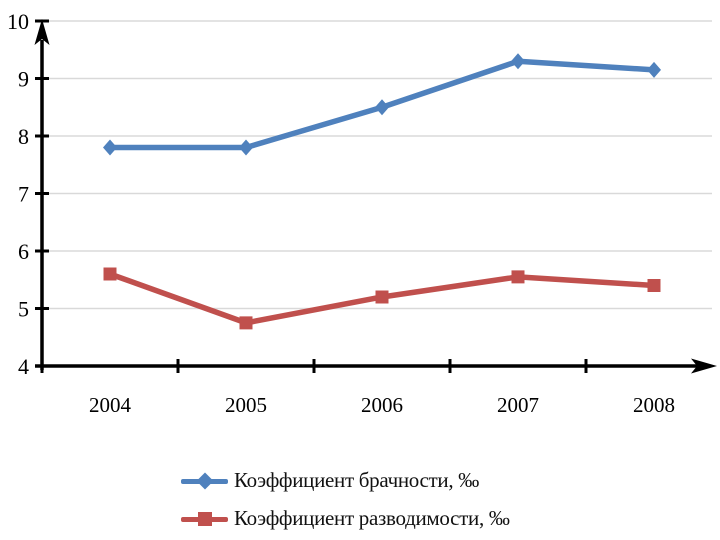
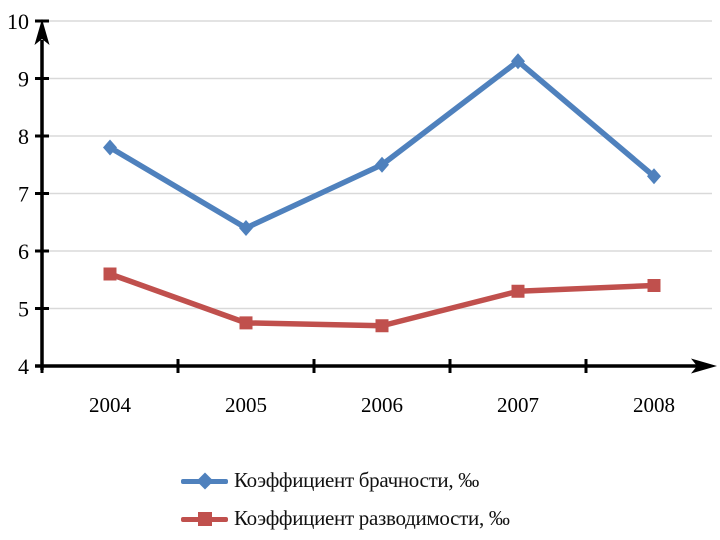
Коэффициент брачности, ‰/2005: 7.8 -> 6.4
Коэффициент брачности, ‰/2006: 8.5 -> 7.5
Коэффициент разводимости, ‰/2006: 5.2 -> 4.7
Коэффициент разводимости, ‰/2007: 5.5 -> 5.3
Коэффициент брачности, ‰/2008: 9.2 -> 7.3
